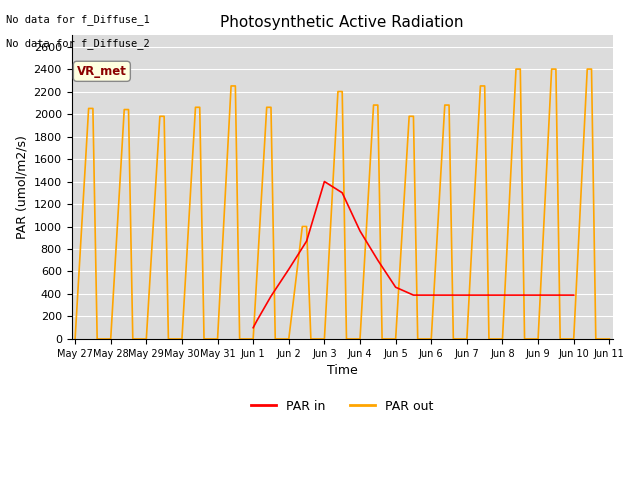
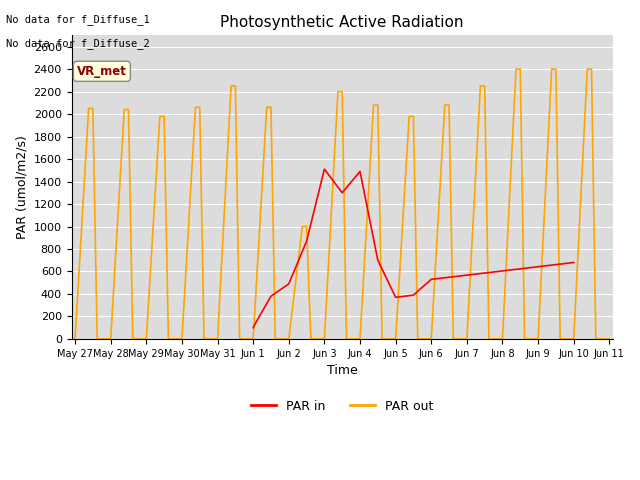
PAR in/Jun 2: 620 -> 490
PAR in/Jun 3: 1400 -> 1510
PAR in/Jun 4: 960 -> 1490
PAR in/Jun 5: 460 -> 370
PAR in/Jun 6: 390 -> 530
PAR in/Jun 10: 390 -> 680
